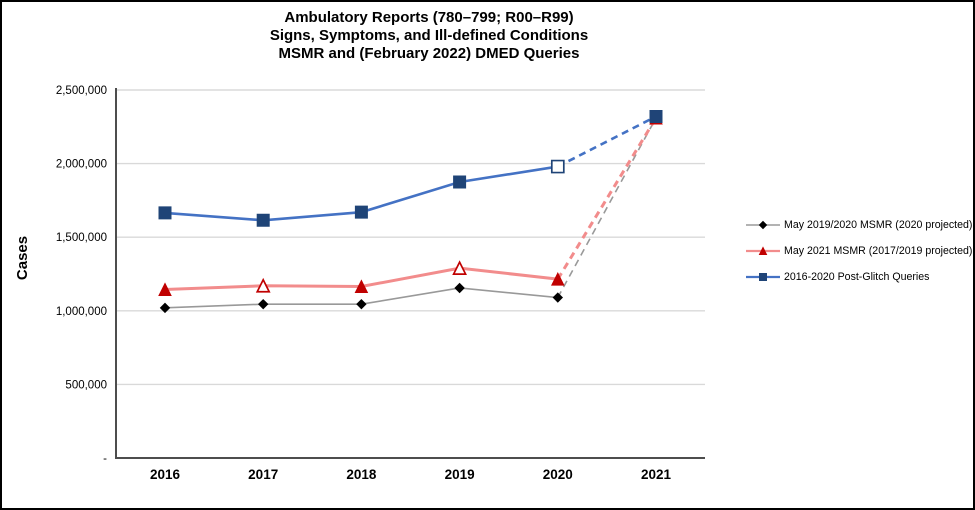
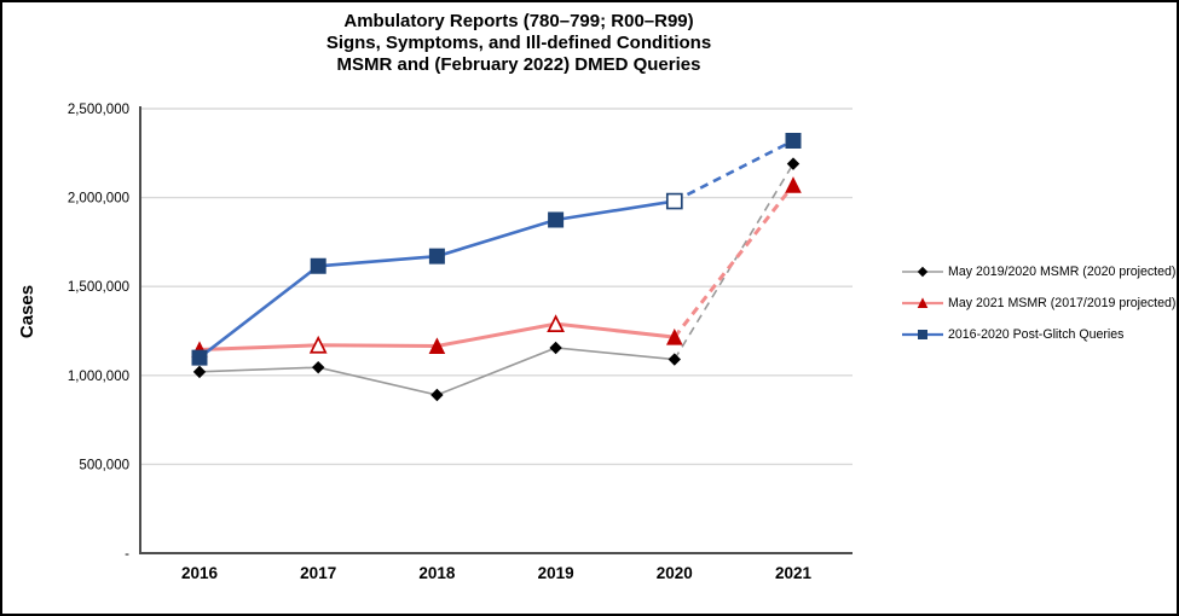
2016-2020 Post-Glitch Queries/2016: 1660000 -> 1100000
May 2019/2020 MSMR (2020 projected)/2018: 1040000 -> 890000
May 2019/2020 MSMR (2020 projected)/2021: 2310000 -> 2190000
May 2021 MSMR (2017/2019 projected)/2021: 2310000 -> 2070000
